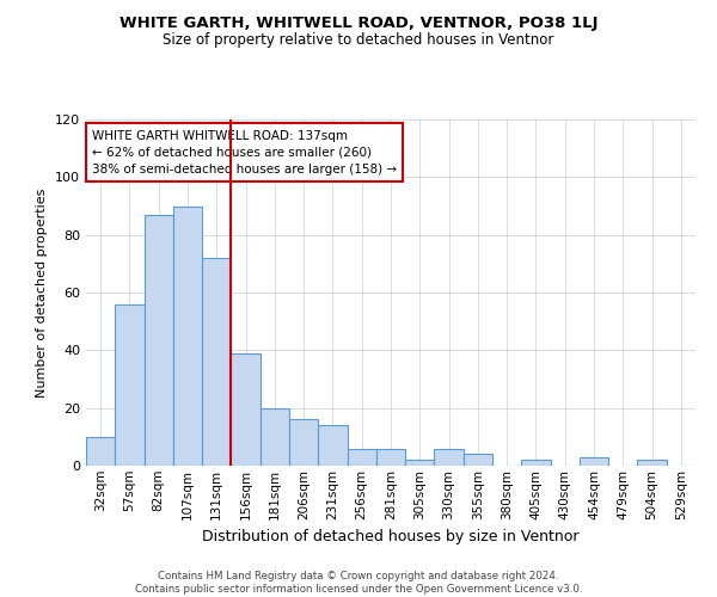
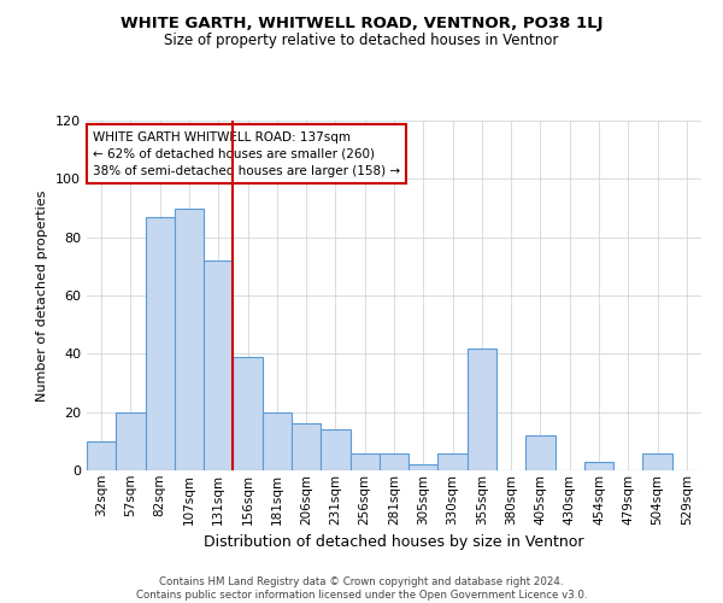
57sqm: 56 -> 20
355sqm: 4 -> 42
405sqm: 2 -> 12
504sqm: 2 -> 6
